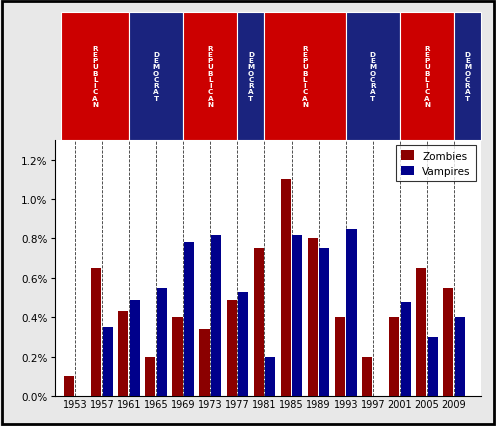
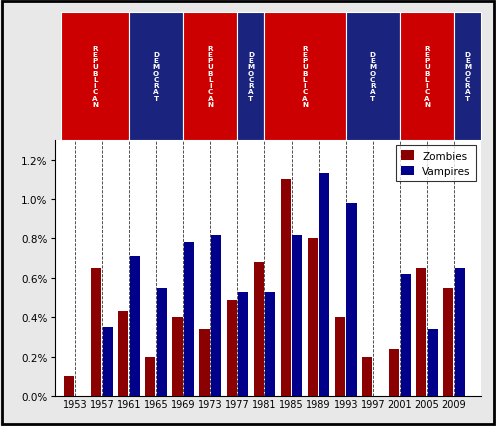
Vampires/1961: 0.49% -> 0.71%
Zombies/1981: 0.75% -> 0.68%
Vampires/1981: 0.20% -> 0.53%
Vampires/1989: 0.75% -> 1.13%
Vampires/1993: 0.85% -> 0.98%
Zombies/2001: 0.40% -> 0.24%
Vampires/2001: 0.48% -> 0.62%
Vampires/2005: 0.30% -> 0.34%
Vampires/2009: 0.40% -> 0.65%
